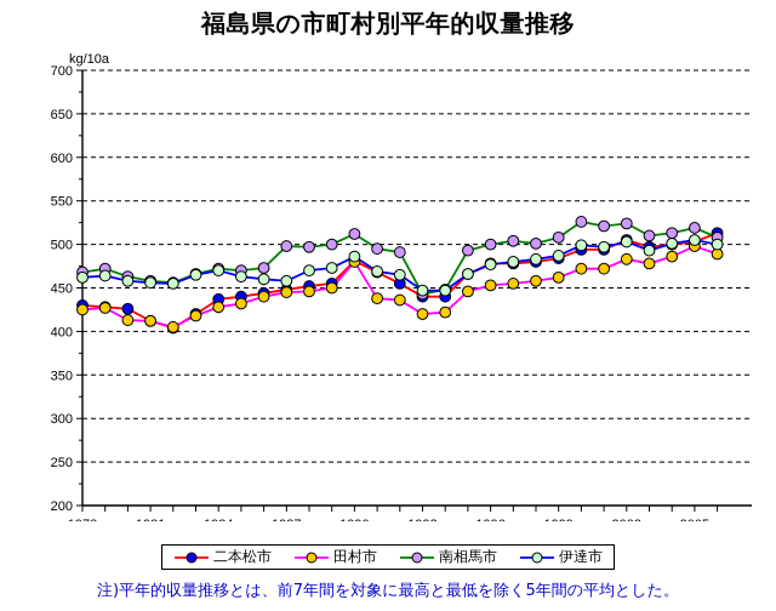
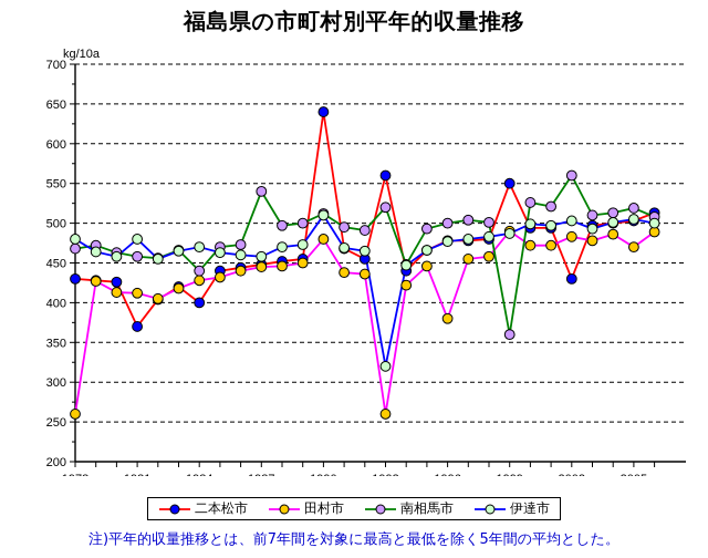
田村市/1978: 420 -> 260
伊達市/1978: 460 -> 480
二本松市/1981: 410 -> 370
伊達市/1981: 460 -> 480
二本松市/1984: 440 -> 400
南相馬市/1984: 470 -> 440
南相馬市/1987: 500 -> 540
二本松市/1990: 480 -> 640
伊達市/1990: 490 -> 510
二本松市/1993: 440 -> 560
田村市/1993: 420 -> 260
南相馬市/1993: 440 -> 520
伊達市/1993: 450 -> 320
田村市/1996: 450 -> 380
二本松市/1999: 480 -> 550
田村市/1999: 460 -> 490
南相馬市/1999: 510 -> 360
二本松市/2002: 500 -> 430
南相馬市/2002: 520 -> 560
田村市/2005: 500 -> 470
